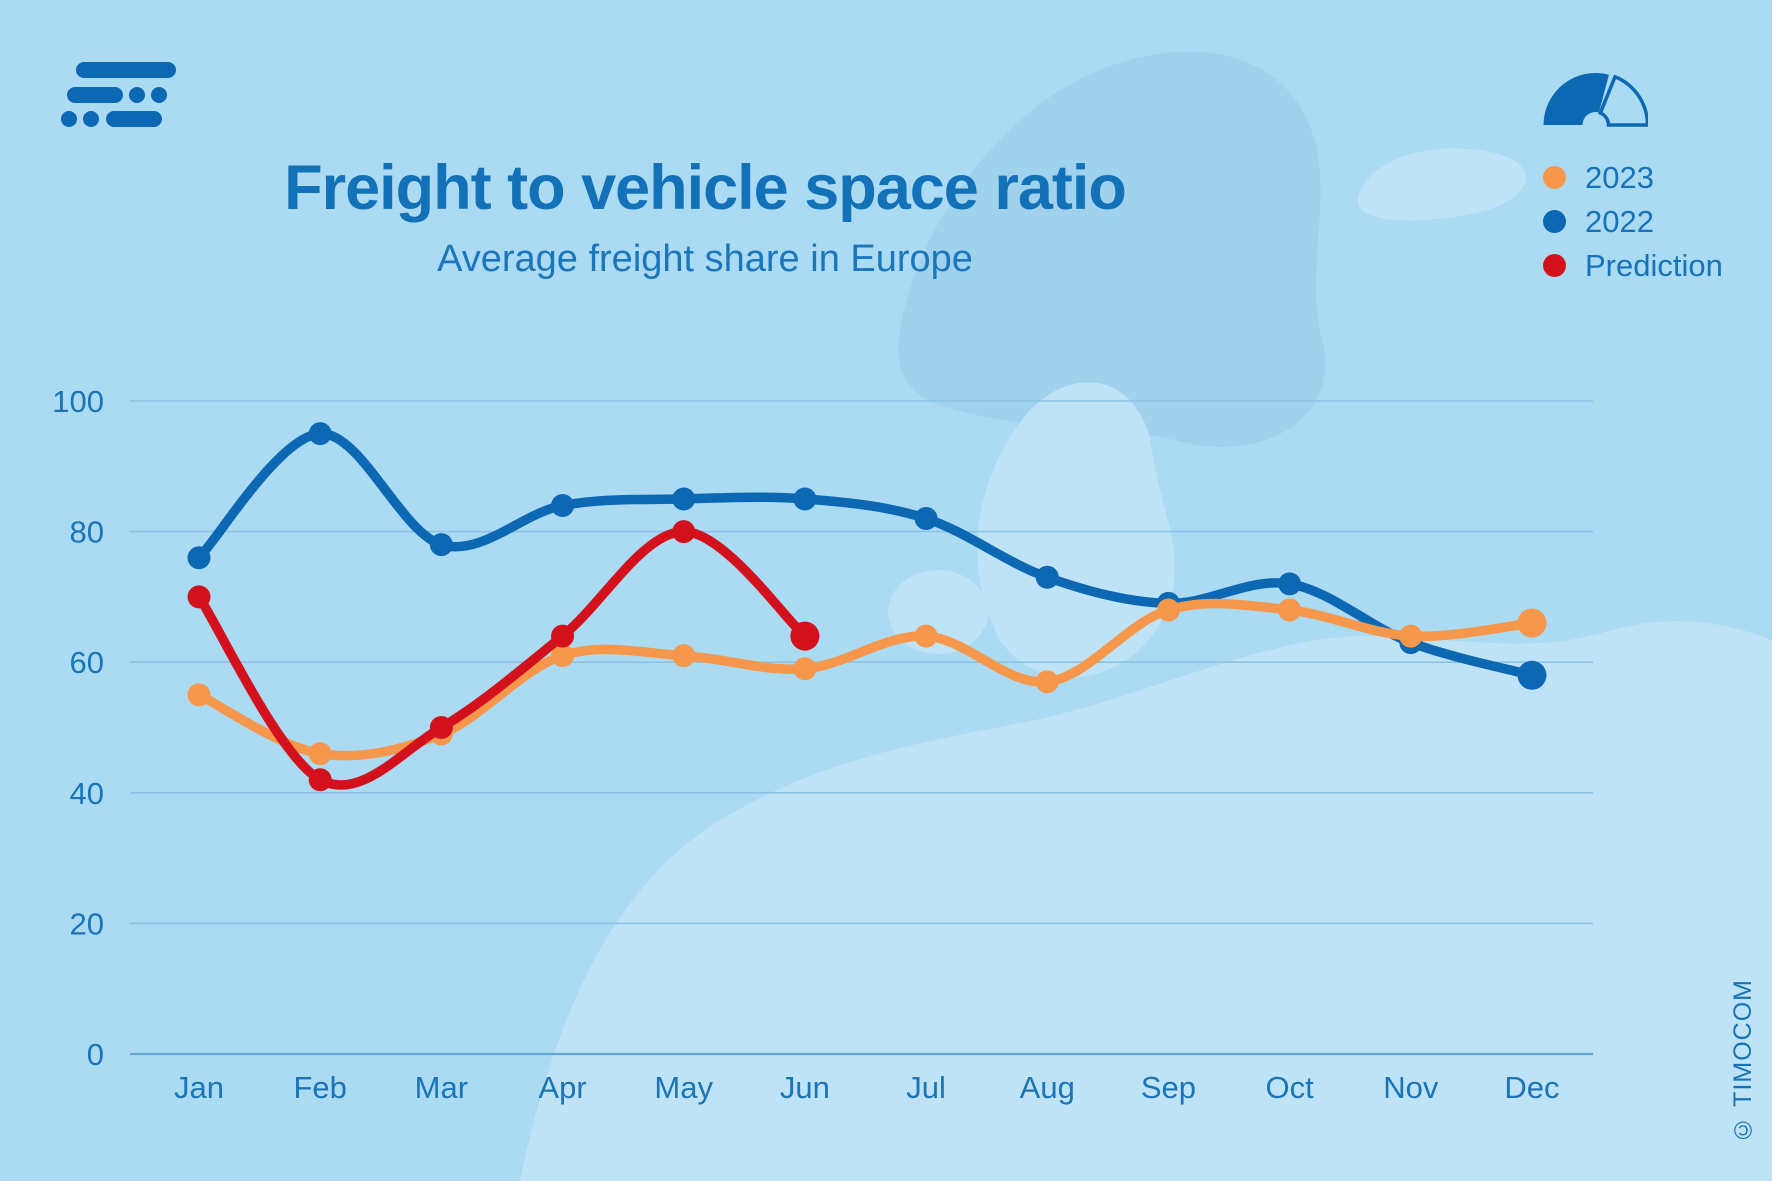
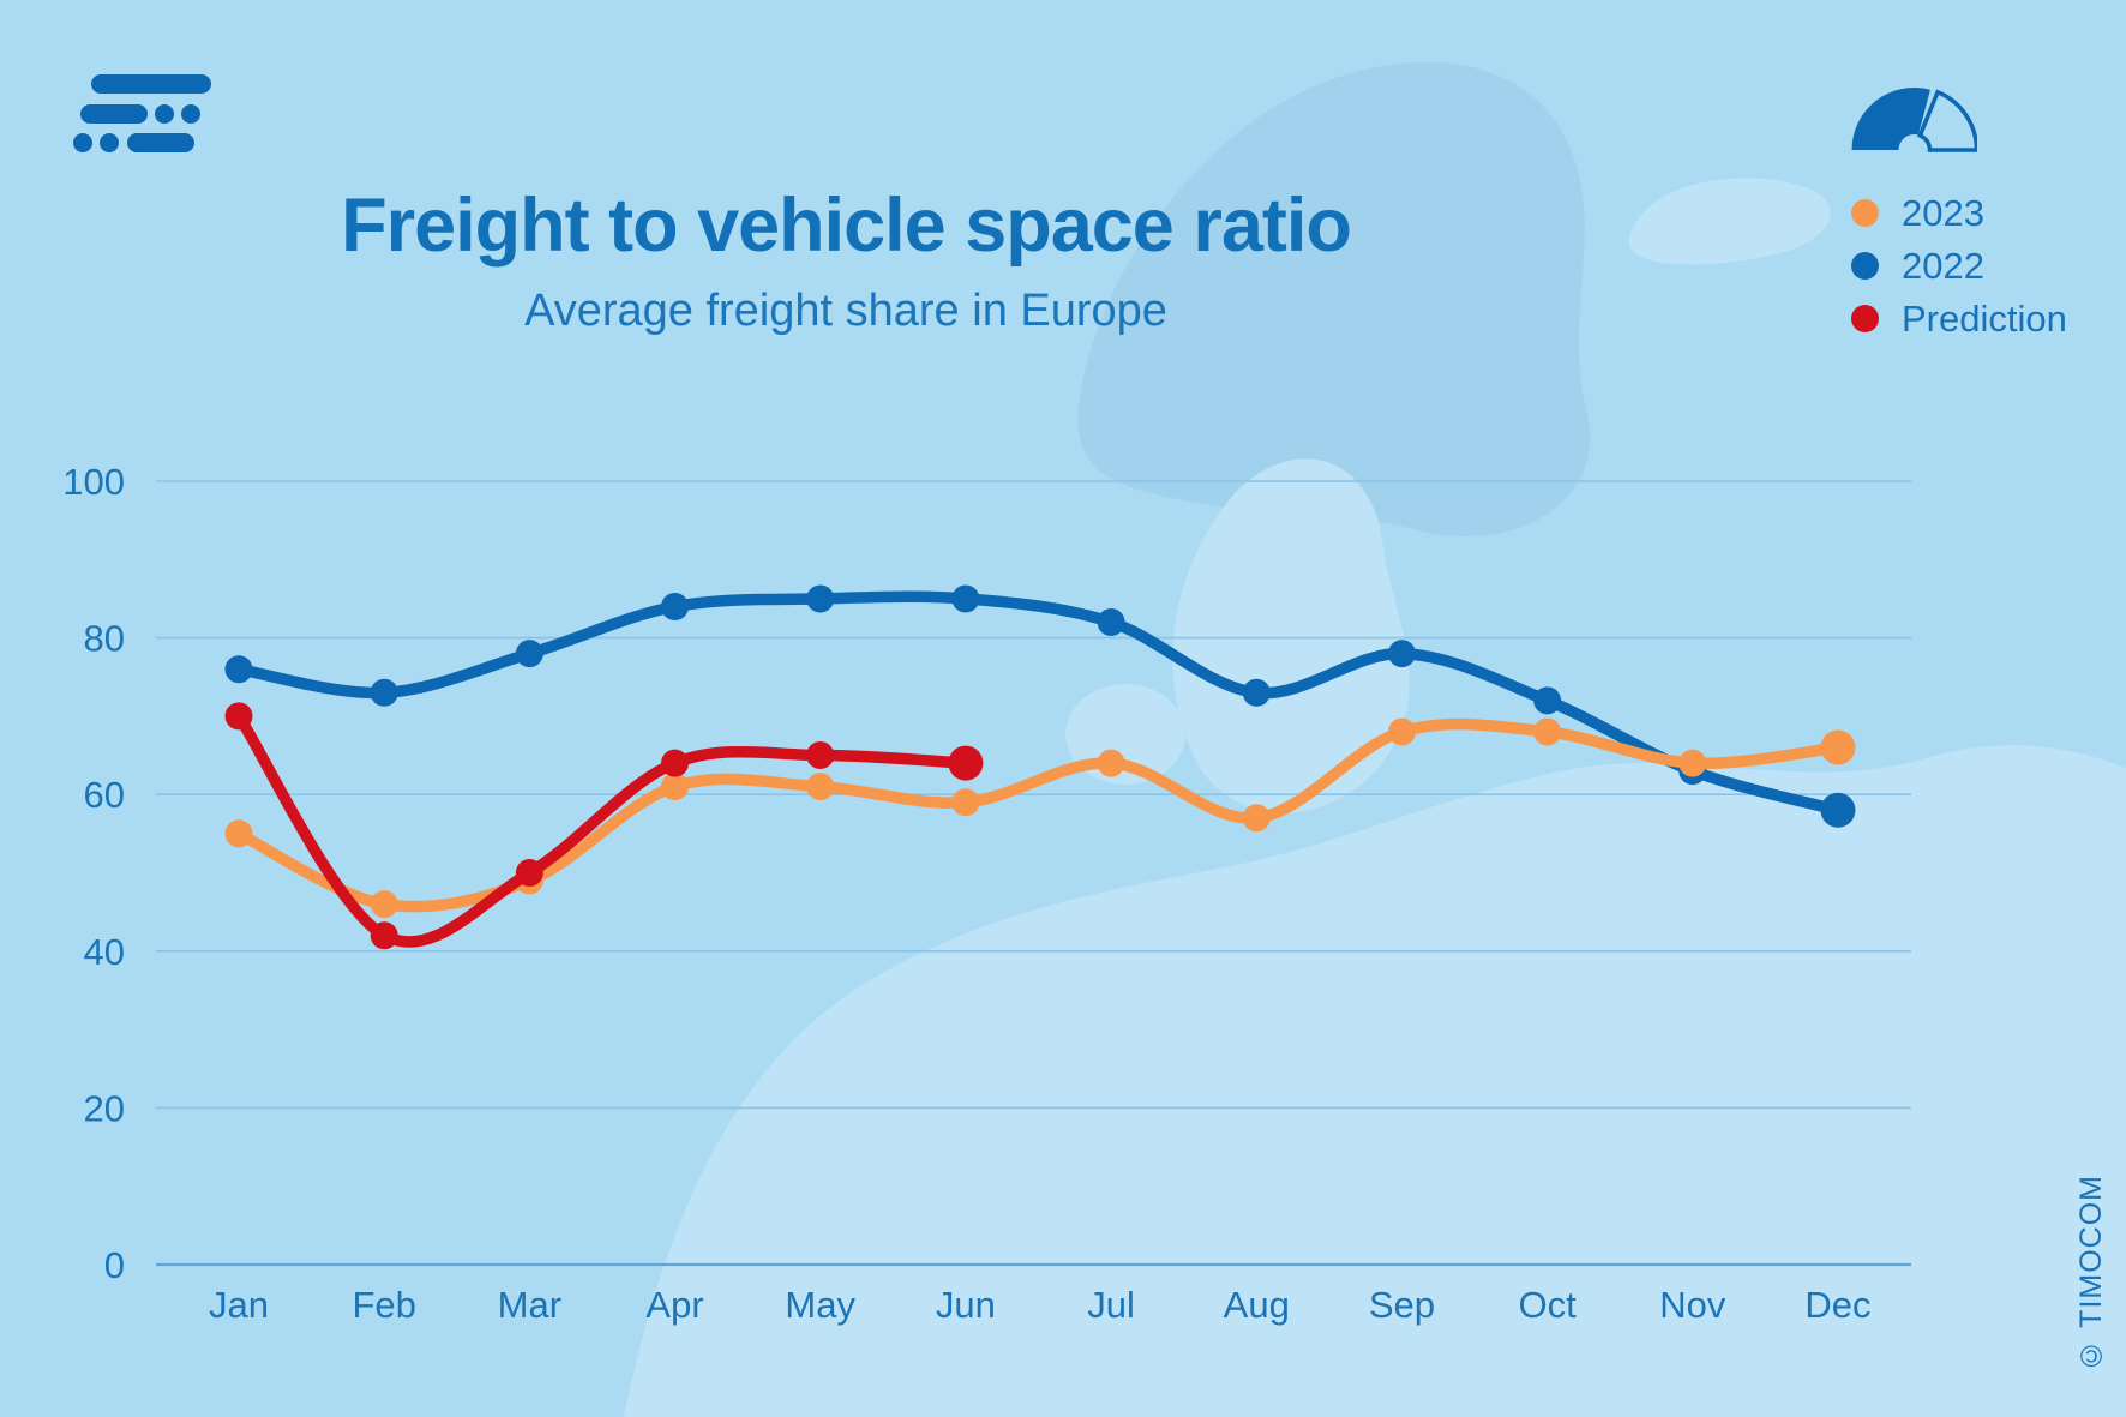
2022/Feb: 95 -> 73
Prediction/May: 80 -> 65
2022/Sep: 69 -> 78
